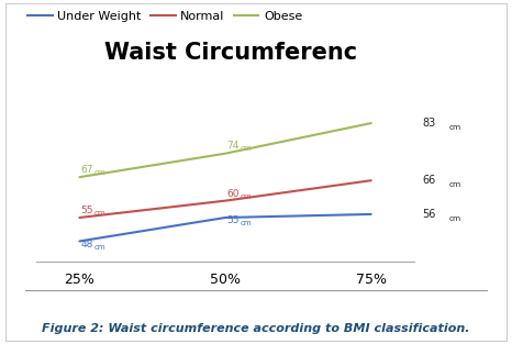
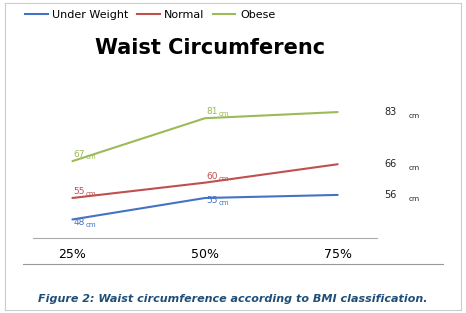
Obese/50%: 74 -> 81
